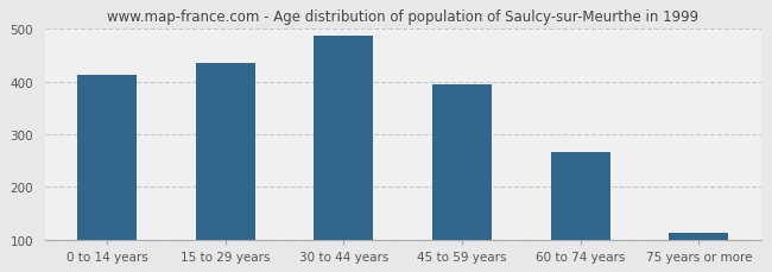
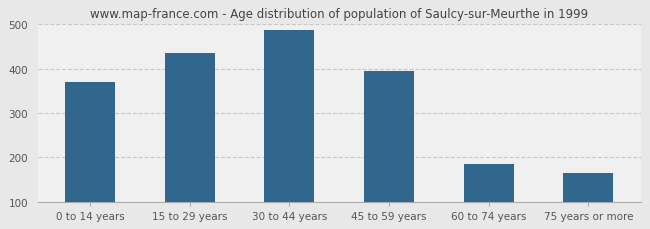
0 to 14 years: 412 -> 370
60 to 74 years: 267 -> 185
75 years or more: 113 -> 165
